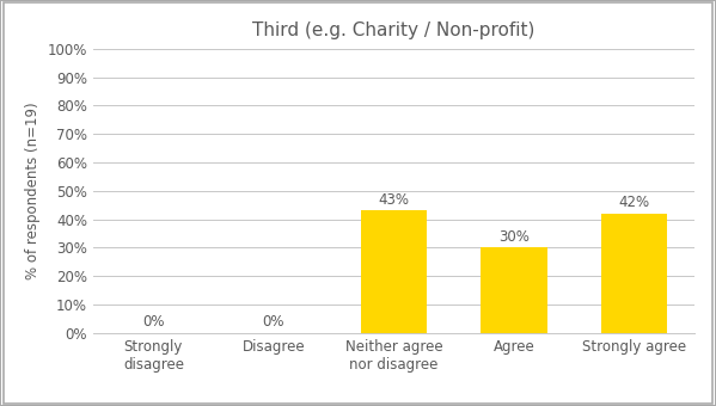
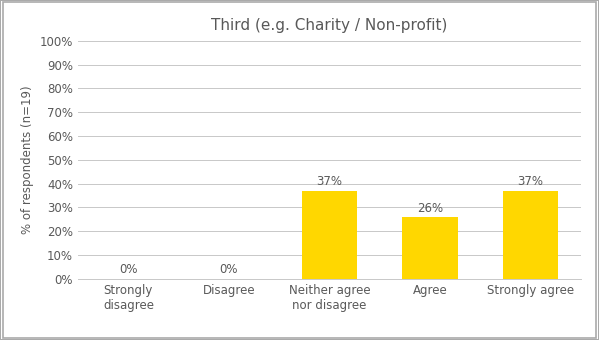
Neither agree nor disagree: 43% -> 37%
Agree: 30% -> 26%
Strongly agree: 42% -> 37%
